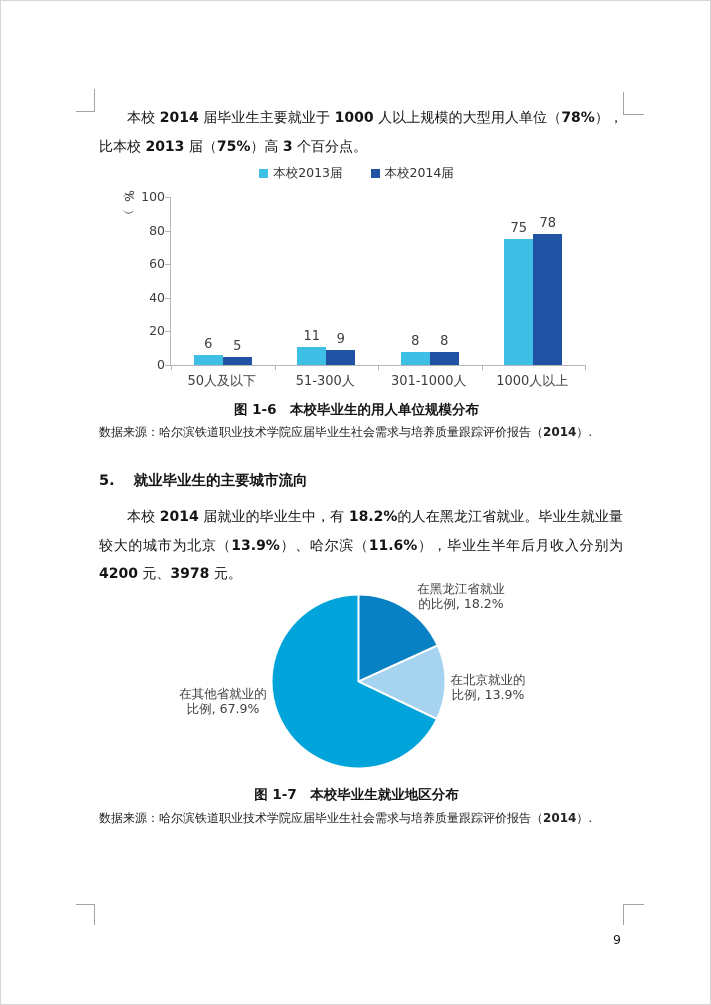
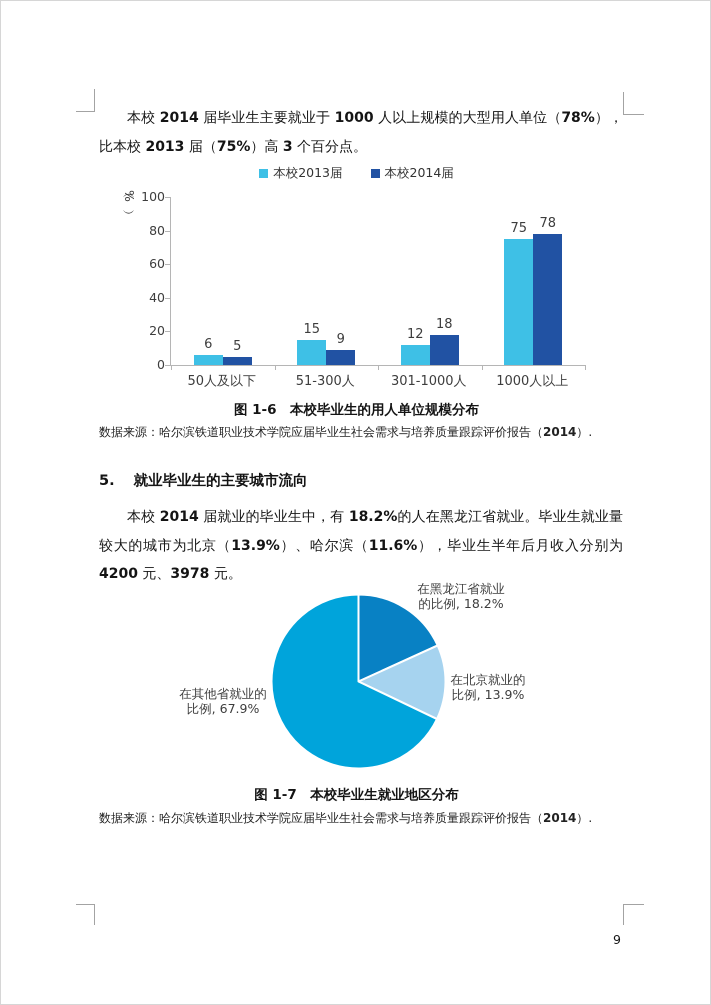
图 1-6 本校毕业生的用人单位规模分布/本校2013届/51-300人: 11 -> 15
图 1-6 本校毕业生的用人单位规模分布/本校2013届/301-1000人: 8 -> 12
图 1-6 本校毕业生的用人单位规模分布/本校2014届/301-1000人: 8 -> 18
